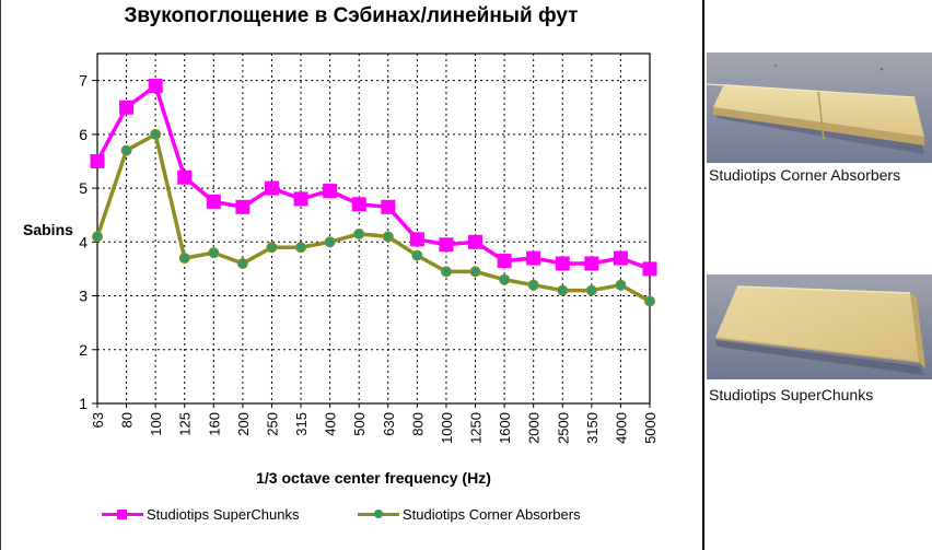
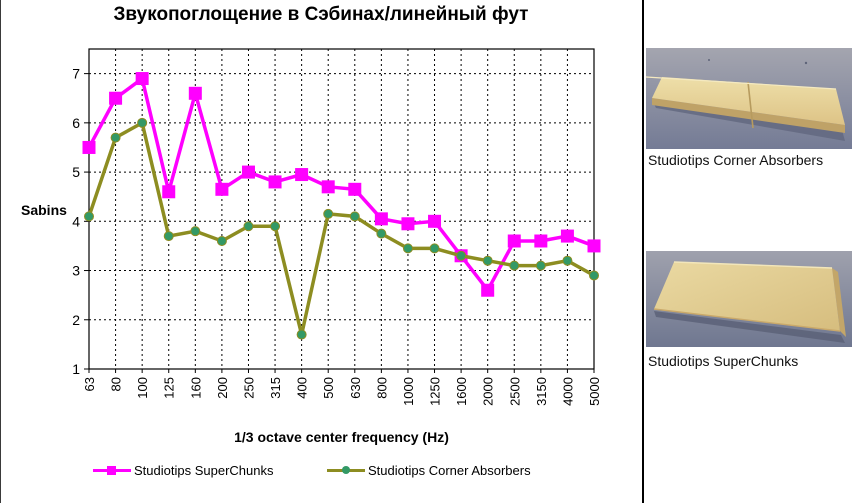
Studiotips SuperChunks/125: 5.2 -> 4.6
Studiotips SuperChunks/160: 4.8 -> 6.6
Studiotips Corner Absorbers/400: 4.0 -> 1.7
Studiotips SuperChunks/1600: 3.6 -> 3.3
Studiotips SuperChunks/2000: 3.7 -> 2.6
